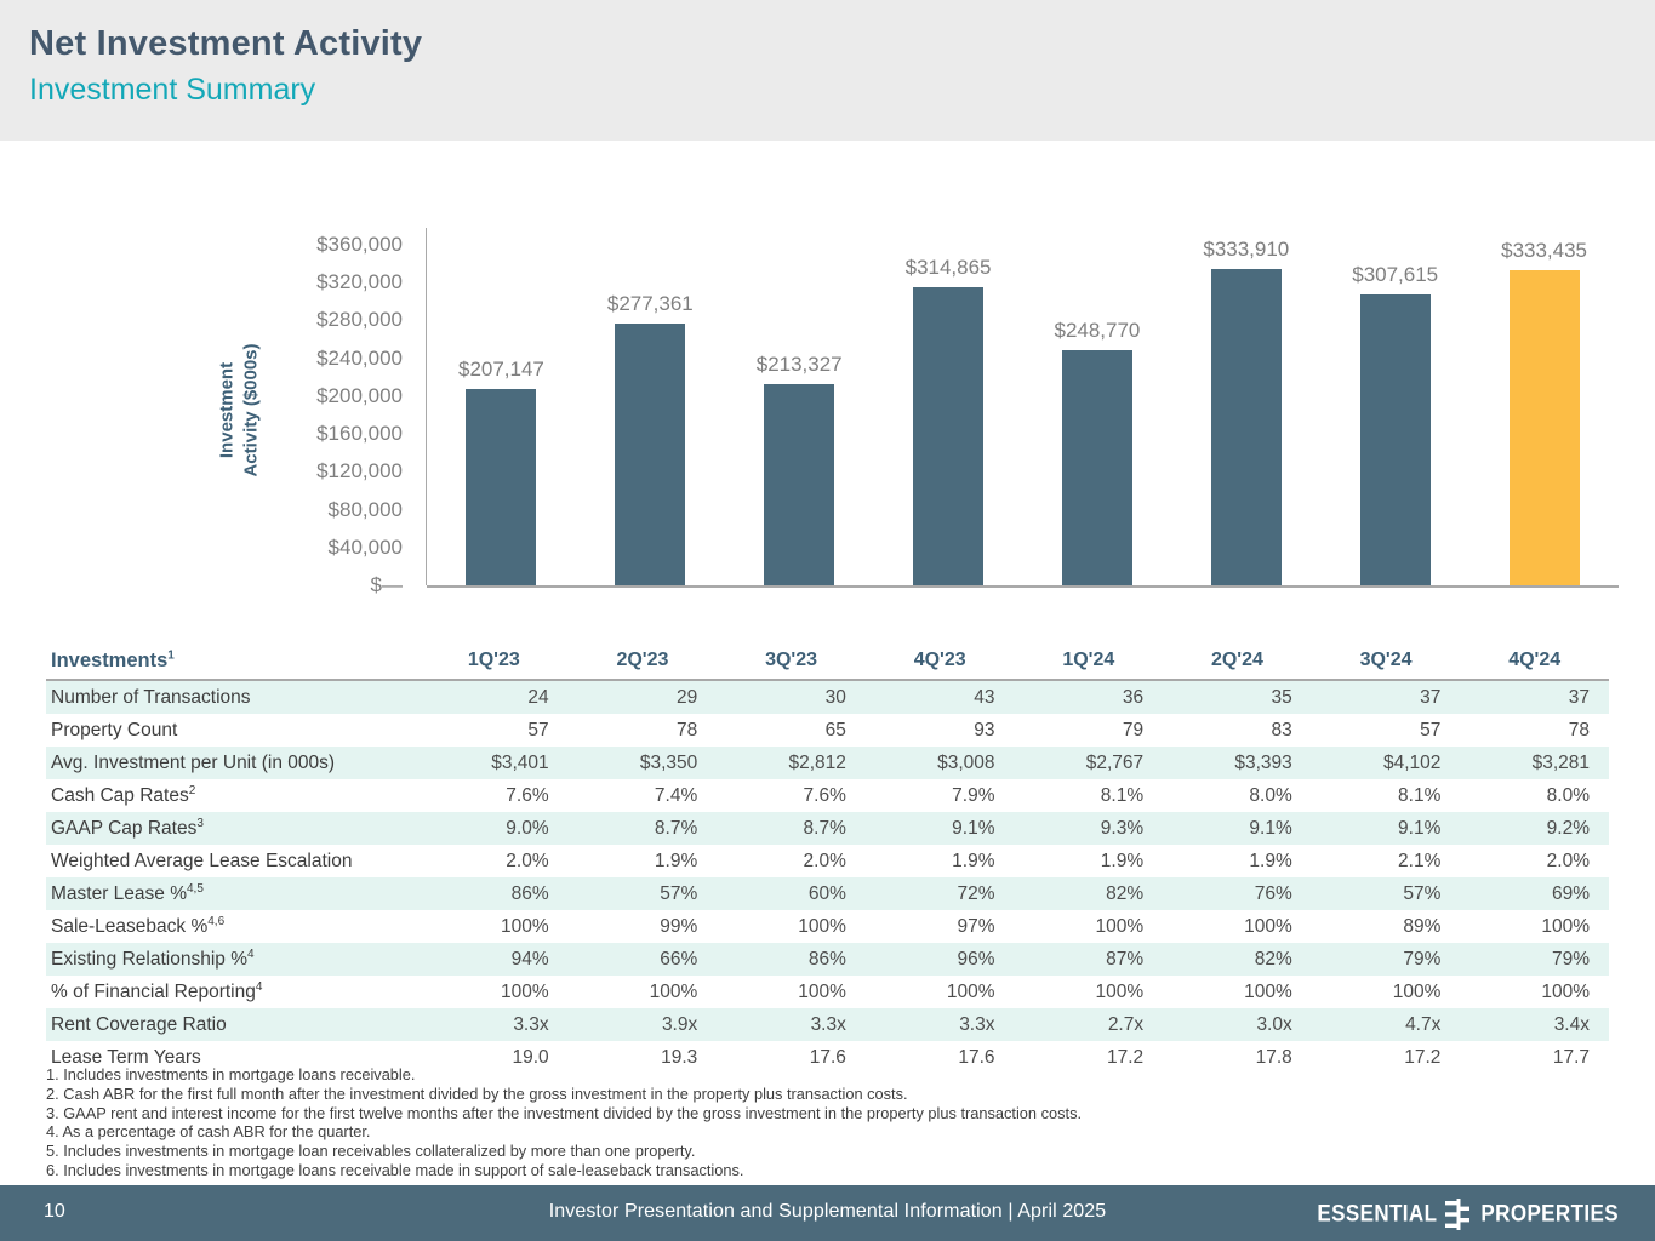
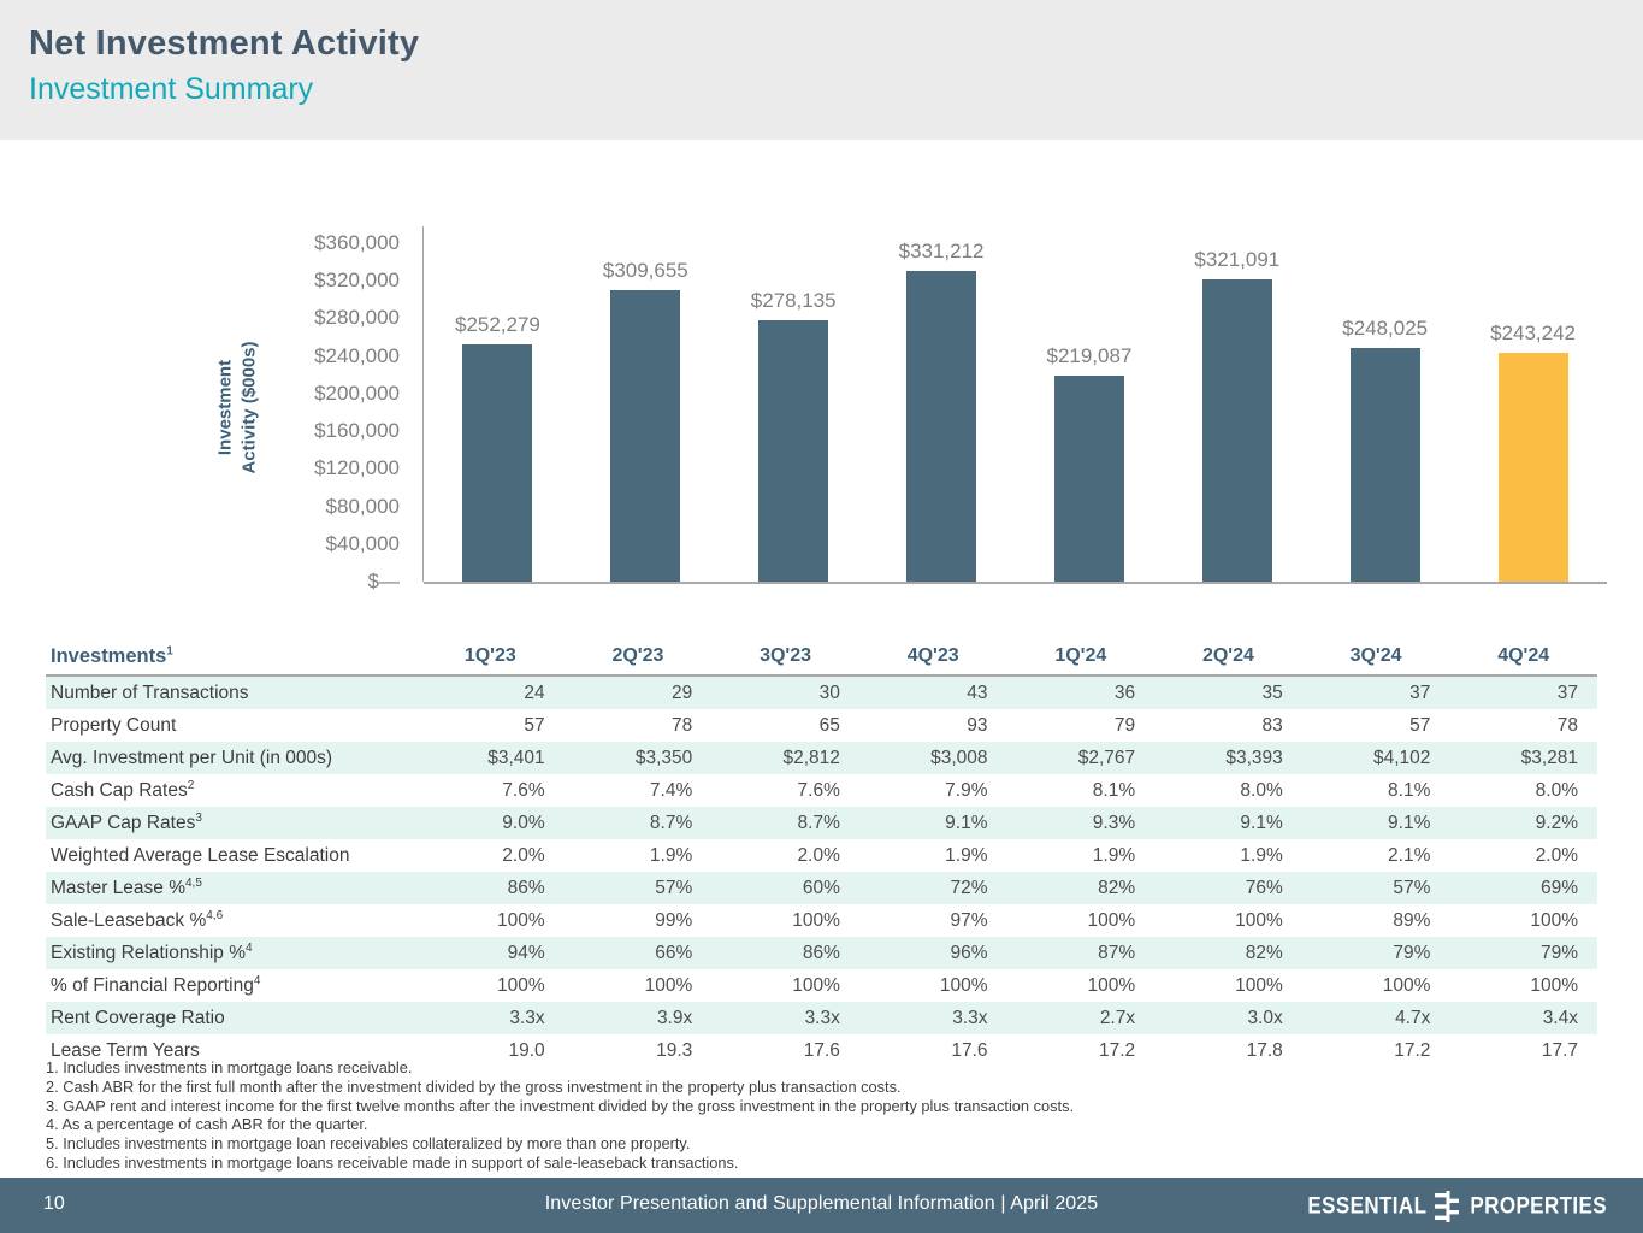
1Q'23: $207,147 -> $252,279
2Q'23: $277,361 -> $309,655
3Q'23: $213,327 -> $278,135
4Q'23: $314,865 -> $331,212
1Q'24: $248,770 -> $219,087
2Q'24: $333,910 -> $321,091
3Q'24: $307,615 -> $248,025
4Q'24: $333,435 -> $243,242
